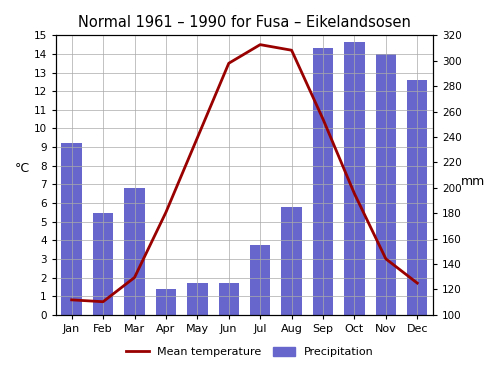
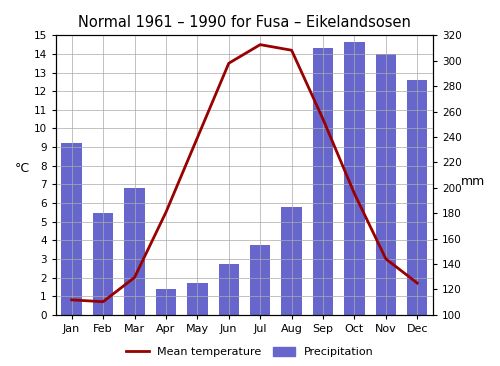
Precipitation/Jun: 125 -> 140
